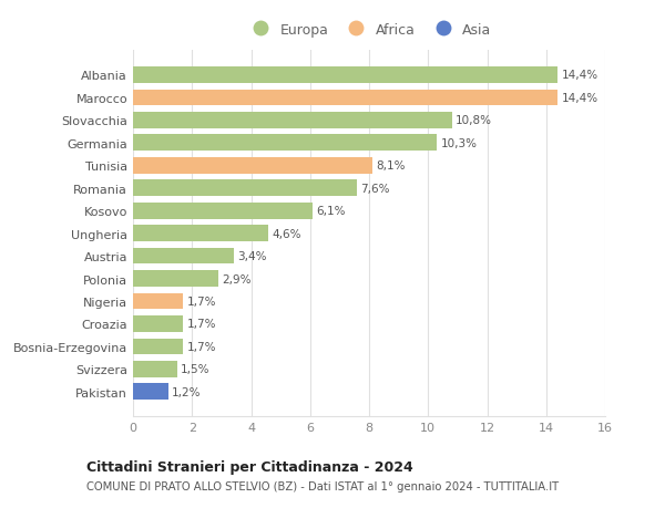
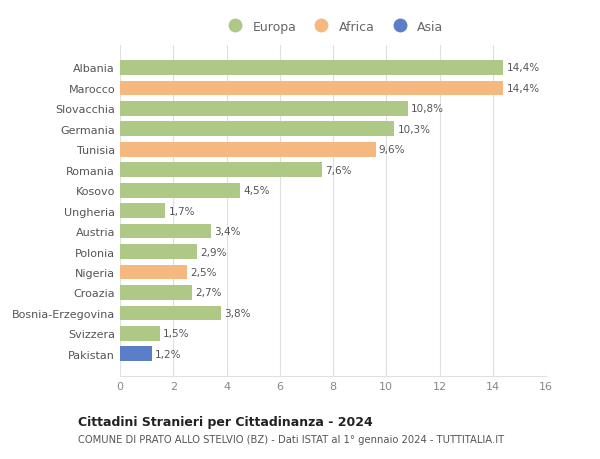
Tunisia: 8,1% -> 9,6%
Kosovo: 6,1% -> 4,5%
Ungheria: 4,6% -> 1,7%
Nigeria: 1,7% -> 2,5%
Croazia: 1,7% -> 2,7%
Bosnia-Erzegovina: 1,7% -> 3,8%
